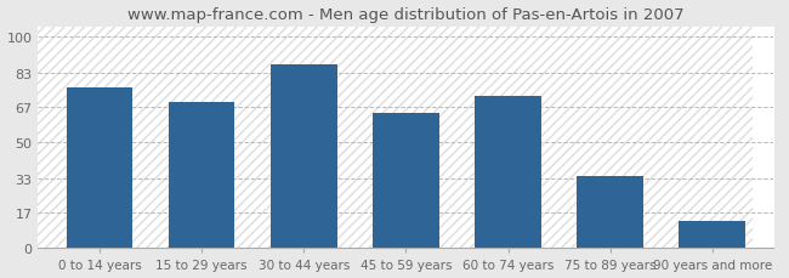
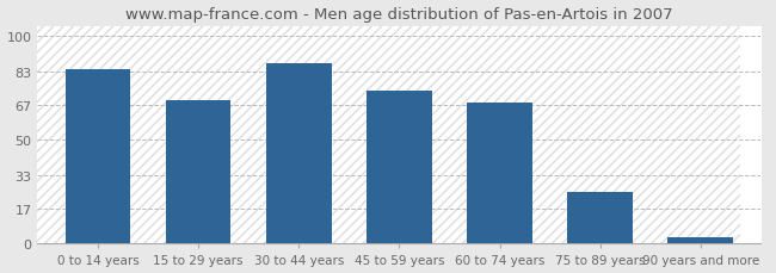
0 to 14 years: 76 -> 84
45 to 59 years: 64 -> 74
60 to 74 years: 72 -> 68
75 to 89 years: 34 -> 25
90 years and more: 13 -> 3
